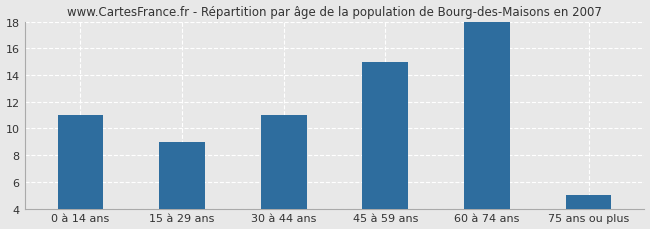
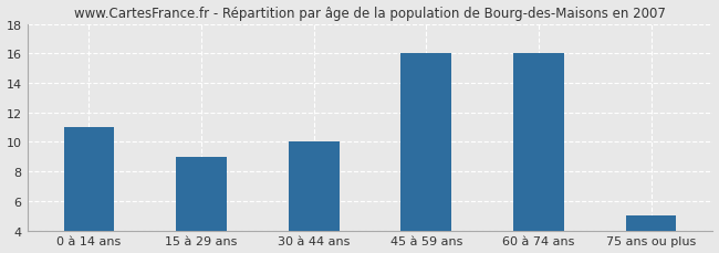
30 à 44 ans: 11 -> 10
45 à 59 ans: 15 -> 16
60 à 74 ans: 18 -> 16
